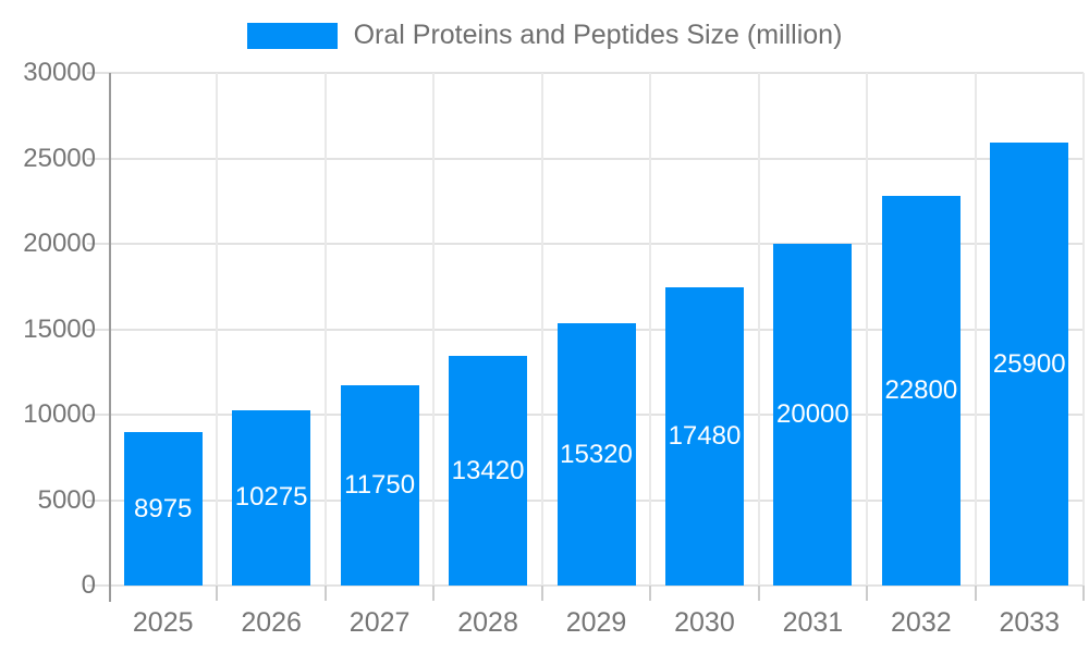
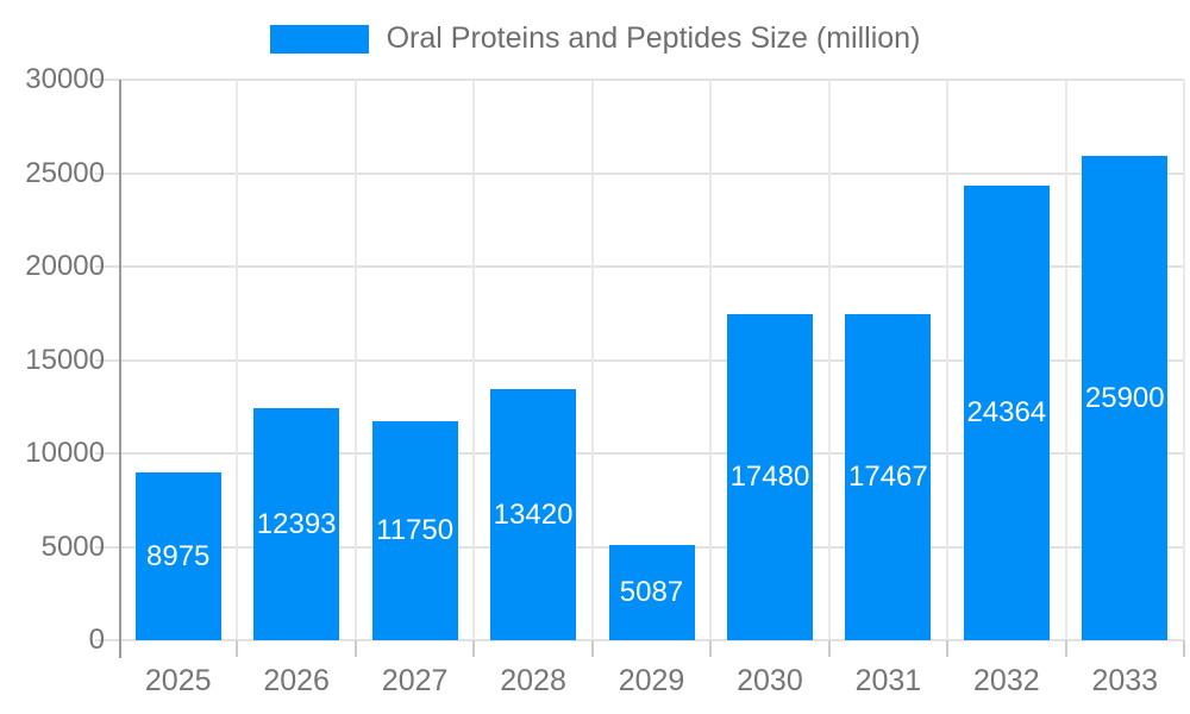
2026: 10275 -> 12393
2029: 15320 -> 5087
2031: 20000 -> 17467
2032: 22800 -> 24364
